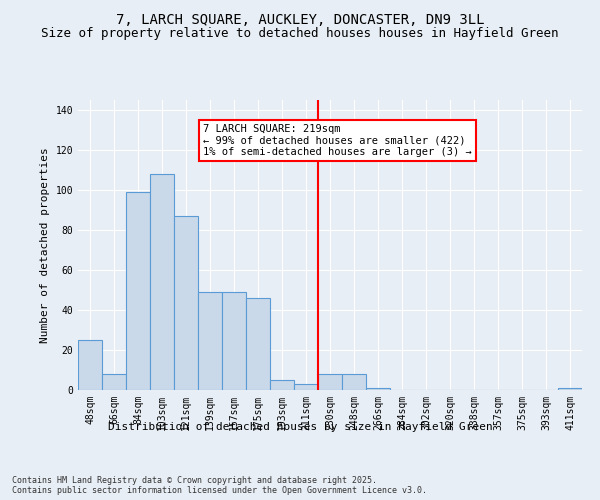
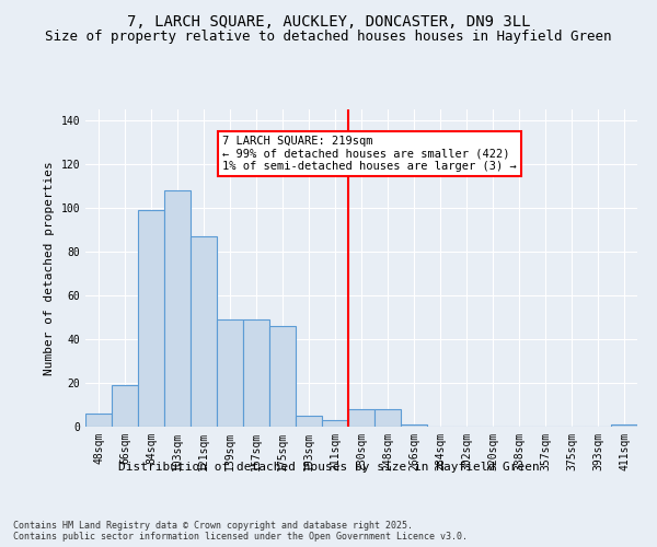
48sqm: 25 -> 6
66sqm: 8 -> 19
